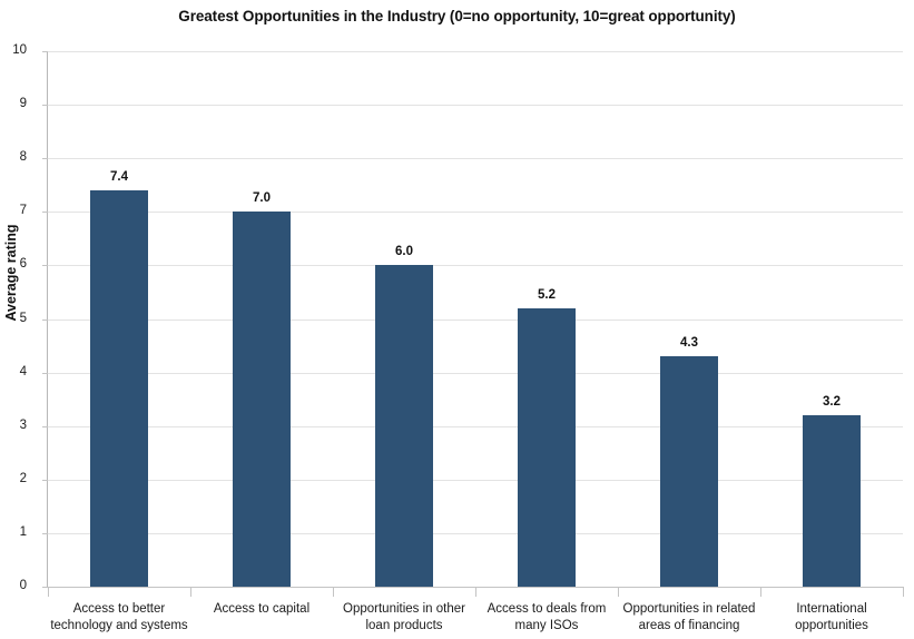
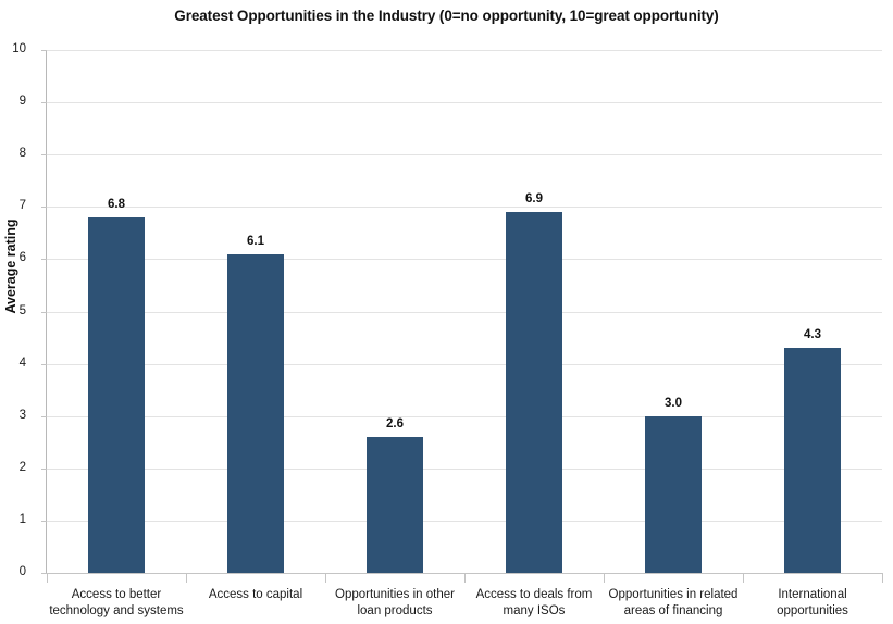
Access to better technology and systems: 7.4 -> 6.8
Access to capital: 7.0 -> 6.1
Opportunities in other loan products: 6.0 -> 2.6
Access to deals from many ISOs: 5.2 -> 6.9
Opportunities in related areas of financing: 4.3 -> 3.0
International opportunities: 3.2 -> 4.3
